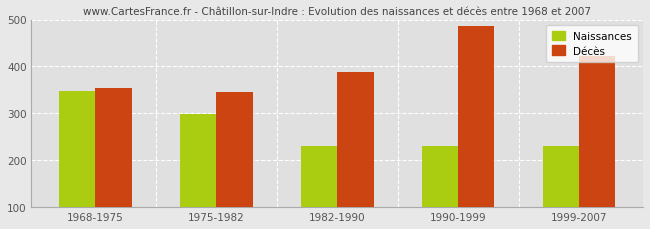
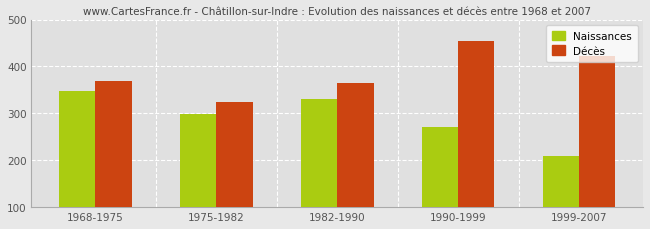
Décès/1968-1975: 355 -> 370
Décès/1975-1982: 345 -> 325
Naissances/1982-1990: 230 -> 330
Décès/1982-1990: 388 -> 365
Naissances/1990-1999: 230 -> 270
Décès/1990-1999: 487 -> 455
Naissances/1999-2007: 230 -> 210
